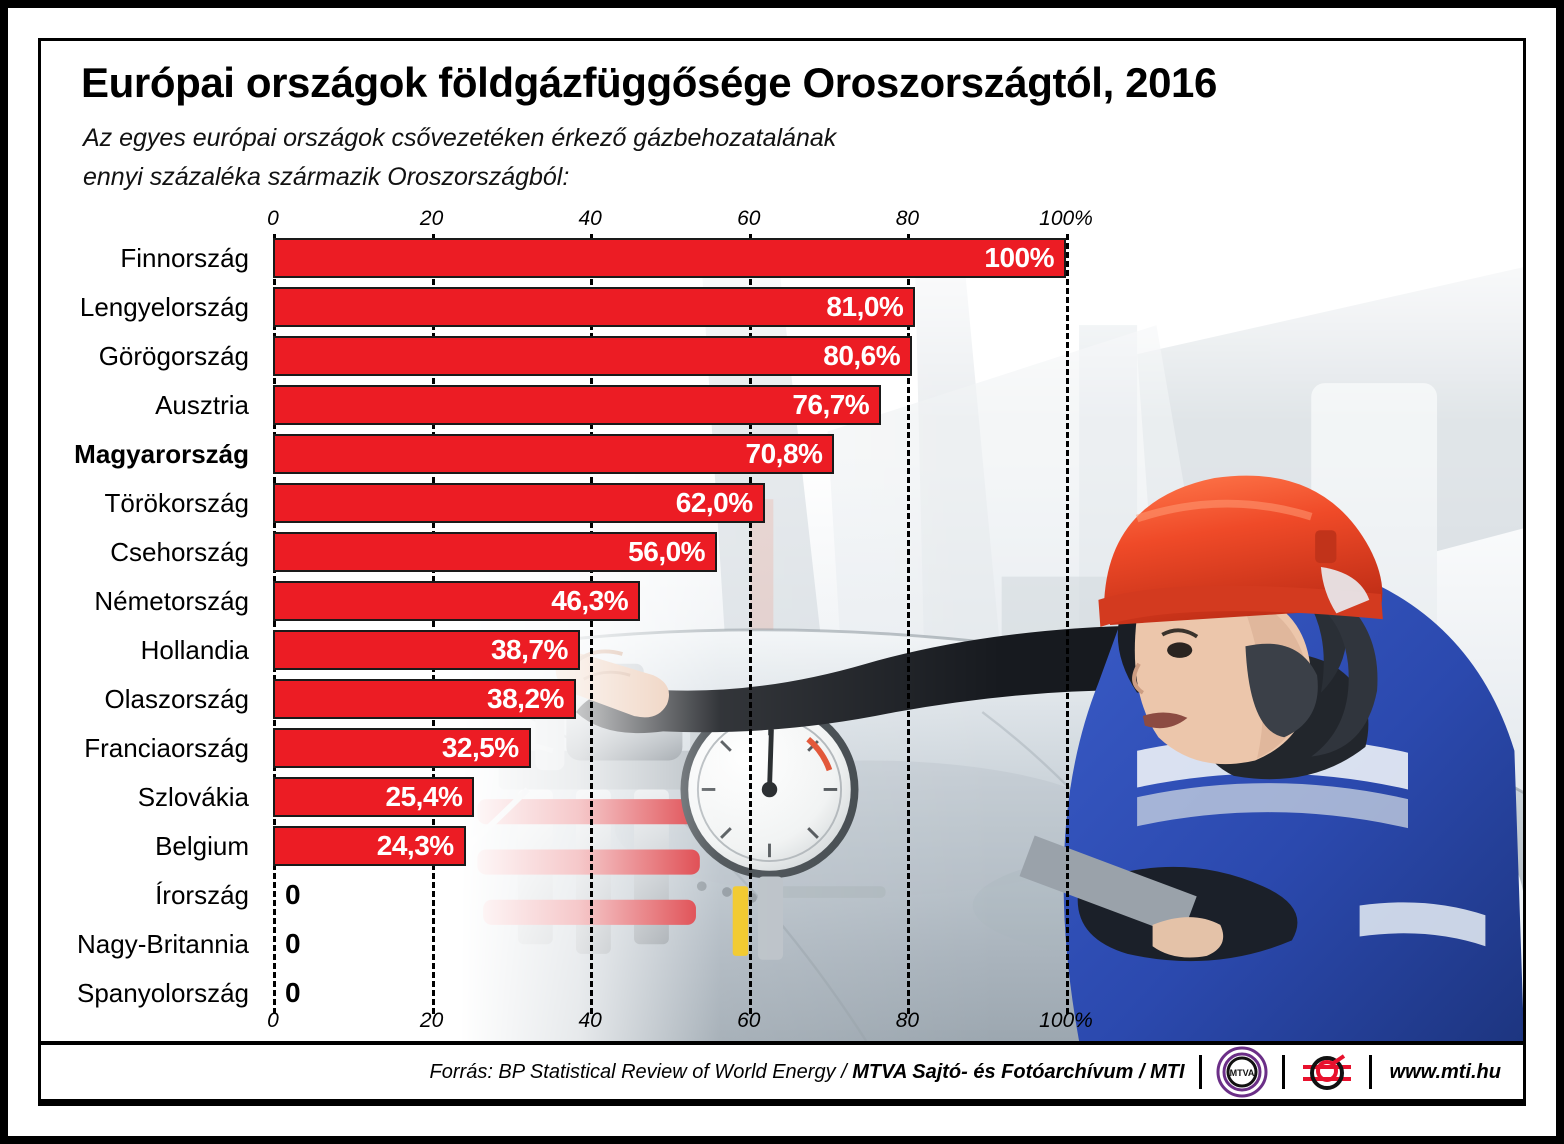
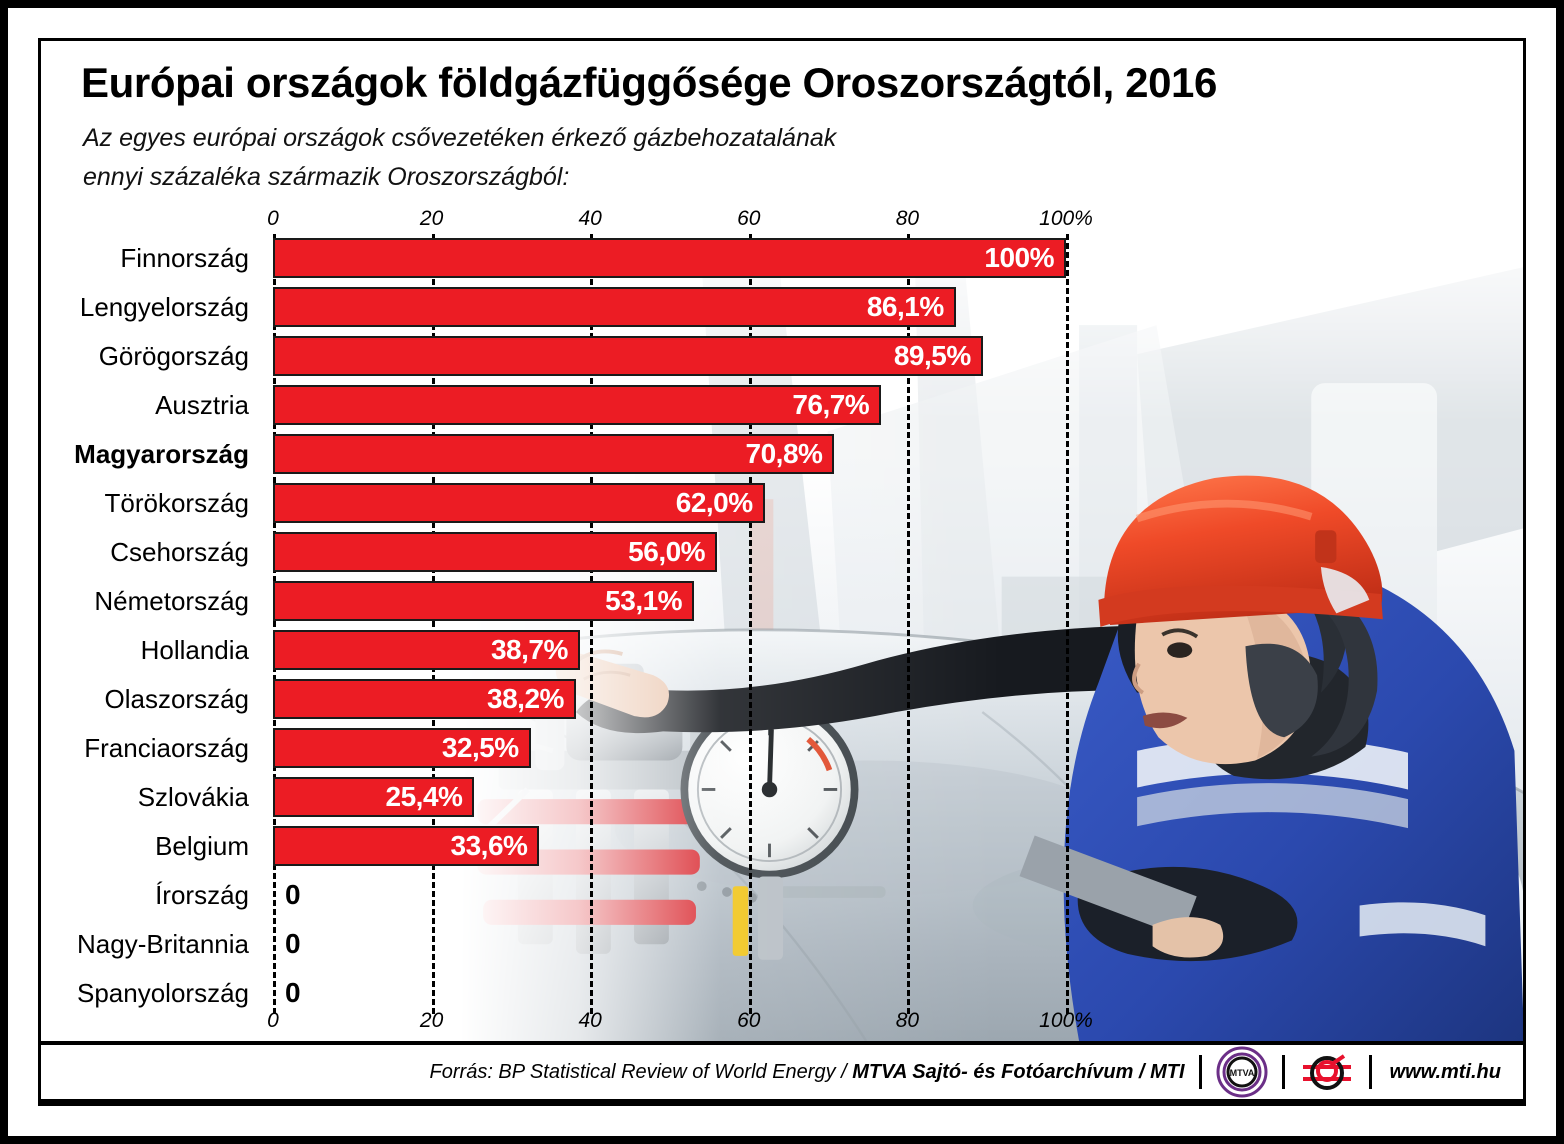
Lengyelország: 81,0% -> 86,1%
Görögország: 80,6% -> 89,5%
Németország: 46,3% -> 53,1%
Belgium: 24,3% -> 33,6%
